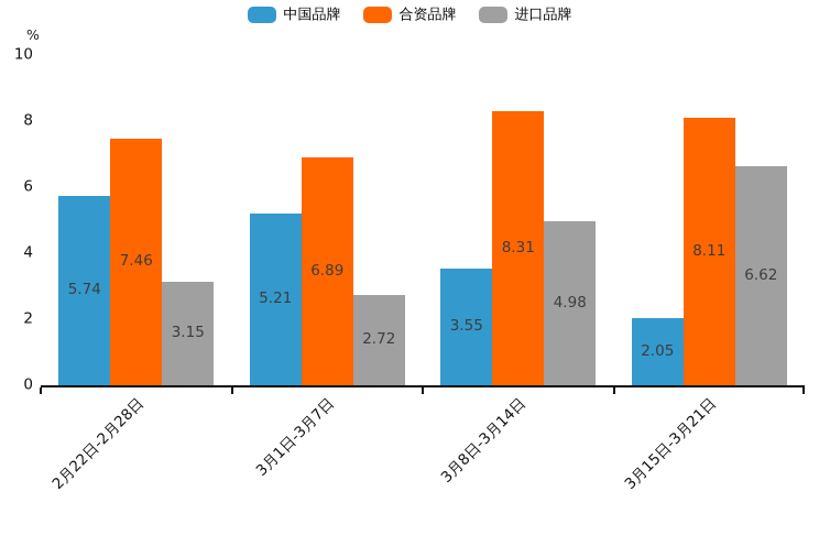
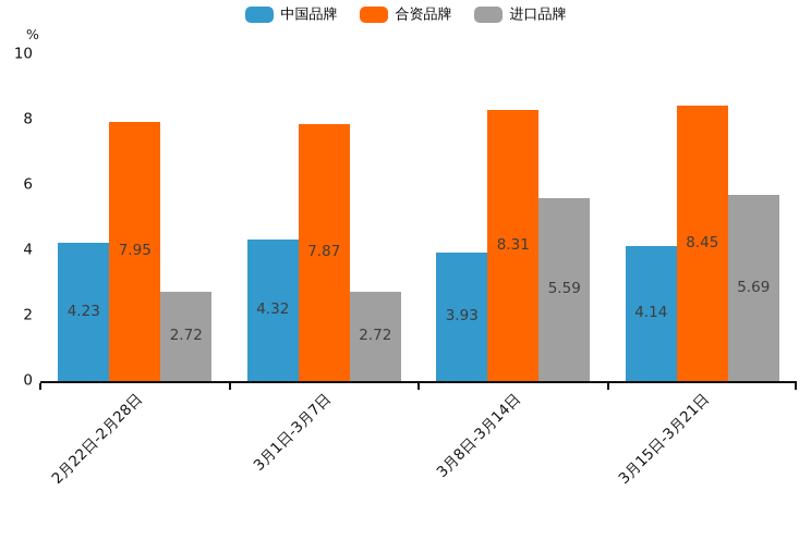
中国品牌/2月22日-2月28日: 5.74 -> 4.23
合资品牌/2月22日-2月28日: 7.46 -> 7.95
进口品牌/2月22日-2月28日: 3.15 -> 2.72
中国品牌/3月1日-3月7日: 5.21 -> 4.32
合资品牌/3月1日-3月7日: 6.89 -> 7.87
中国品牌/3月8日-3月14日: 3.55 -> 3.93
进口品牌/3月8日-3月14日: 4.98 -> 5.59
中国品牌/3月15日-3月21日: 2.05 -> 4.14
合资品牌/3月15日-3月21日: 8.11 -> 8.45
进口品牌/3月15日-3月21日: 6.62 -> 5.69
